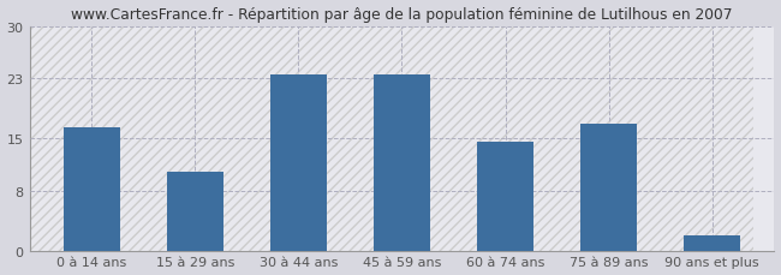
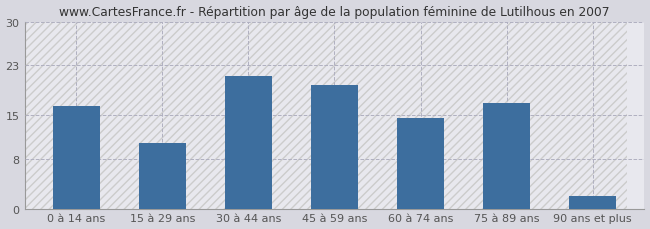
30 à 44 ans: 23.5 -> 21.2
45 à 59 ans: 23.5 -> 19.8
